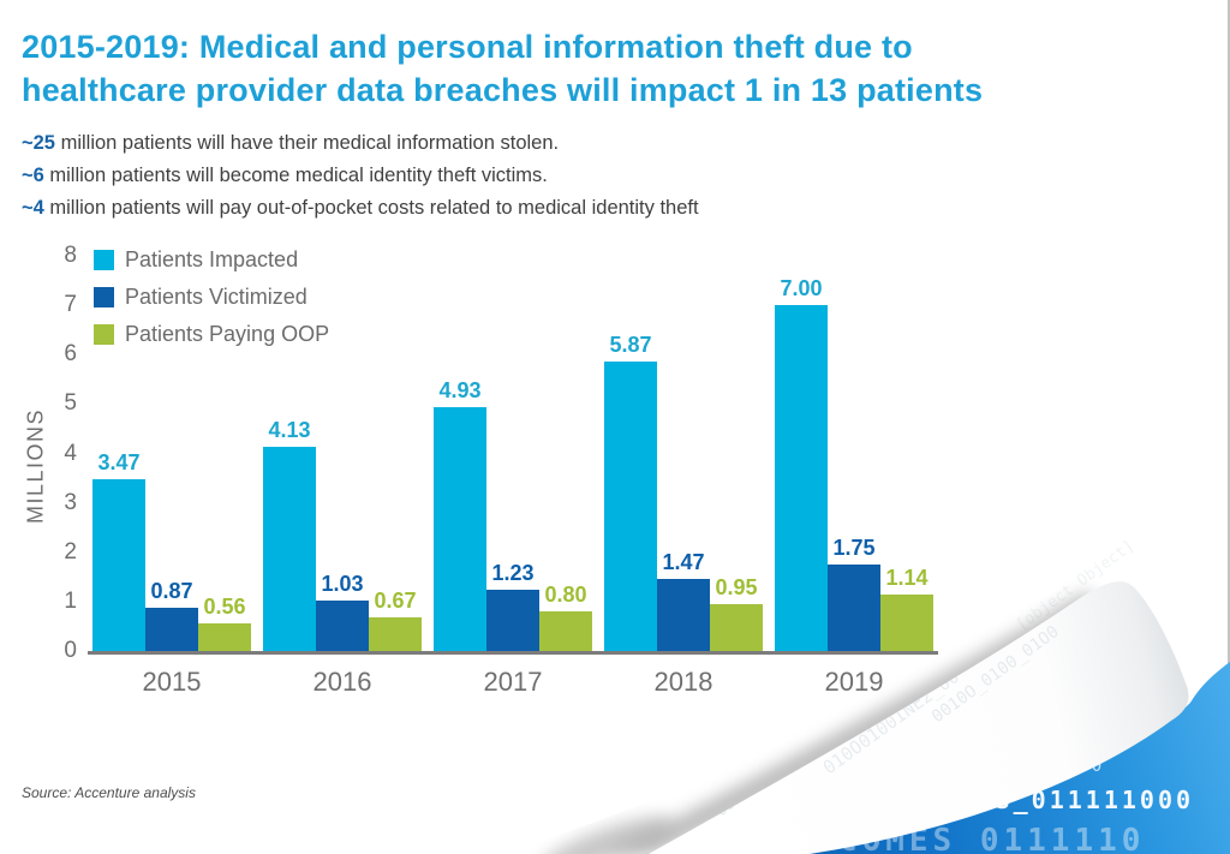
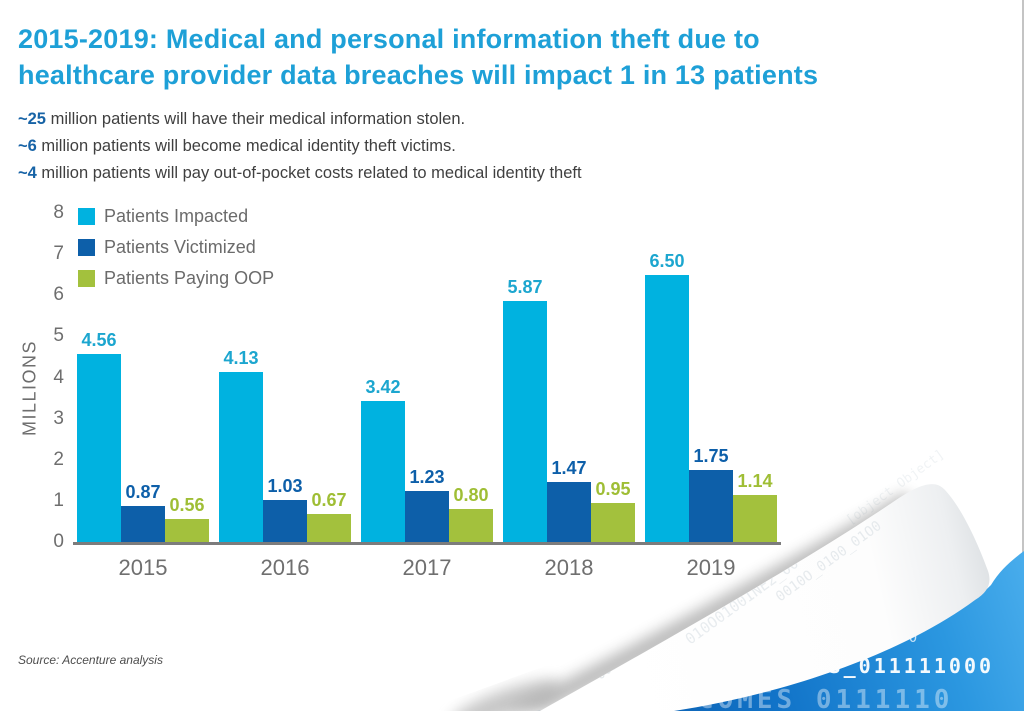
Patients Impacted/2015: 3.47 -> 4.56
Patients Impacted/2017: 4.93 -> 3.42
Patients Impacted/2019: 7.00 -> 6.50
